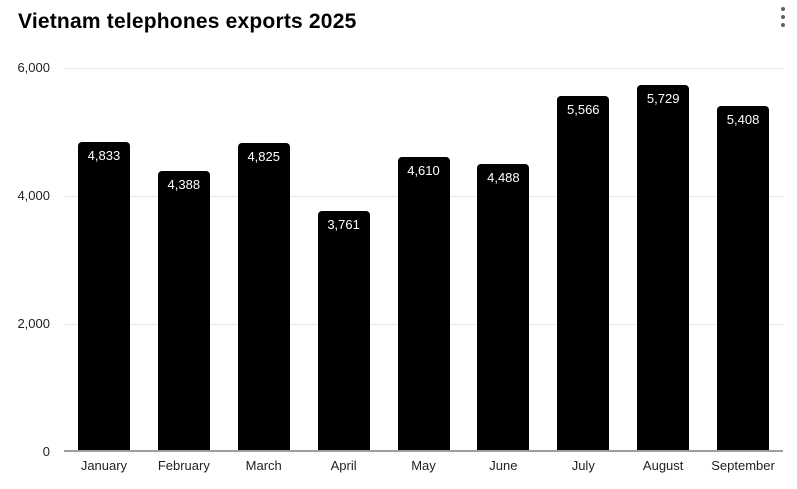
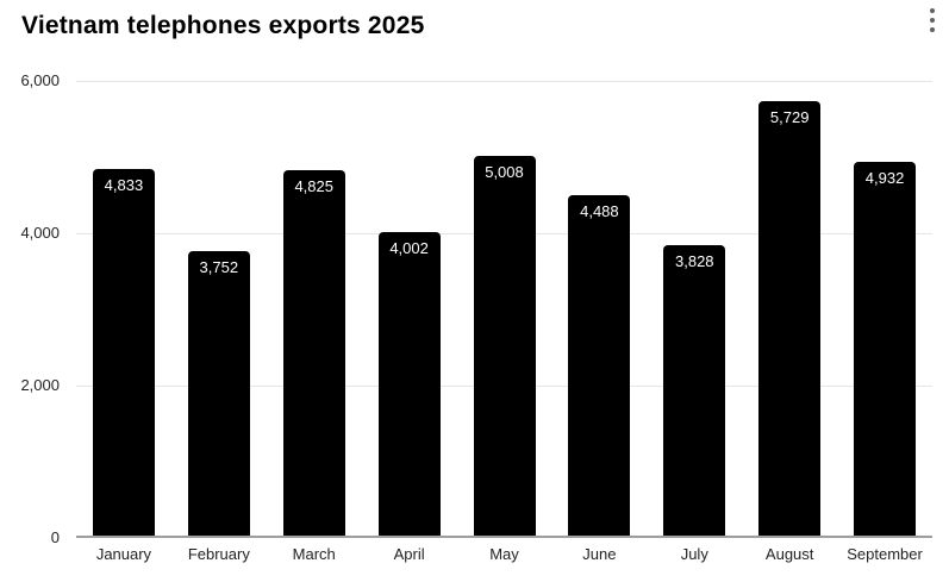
February: 4,388 -> 3,752
April: 3,761 -> 4,002
May: 4,610 -> 5,008
July: 5,566 -> 3,828
September: 5,408 -> 4,932
